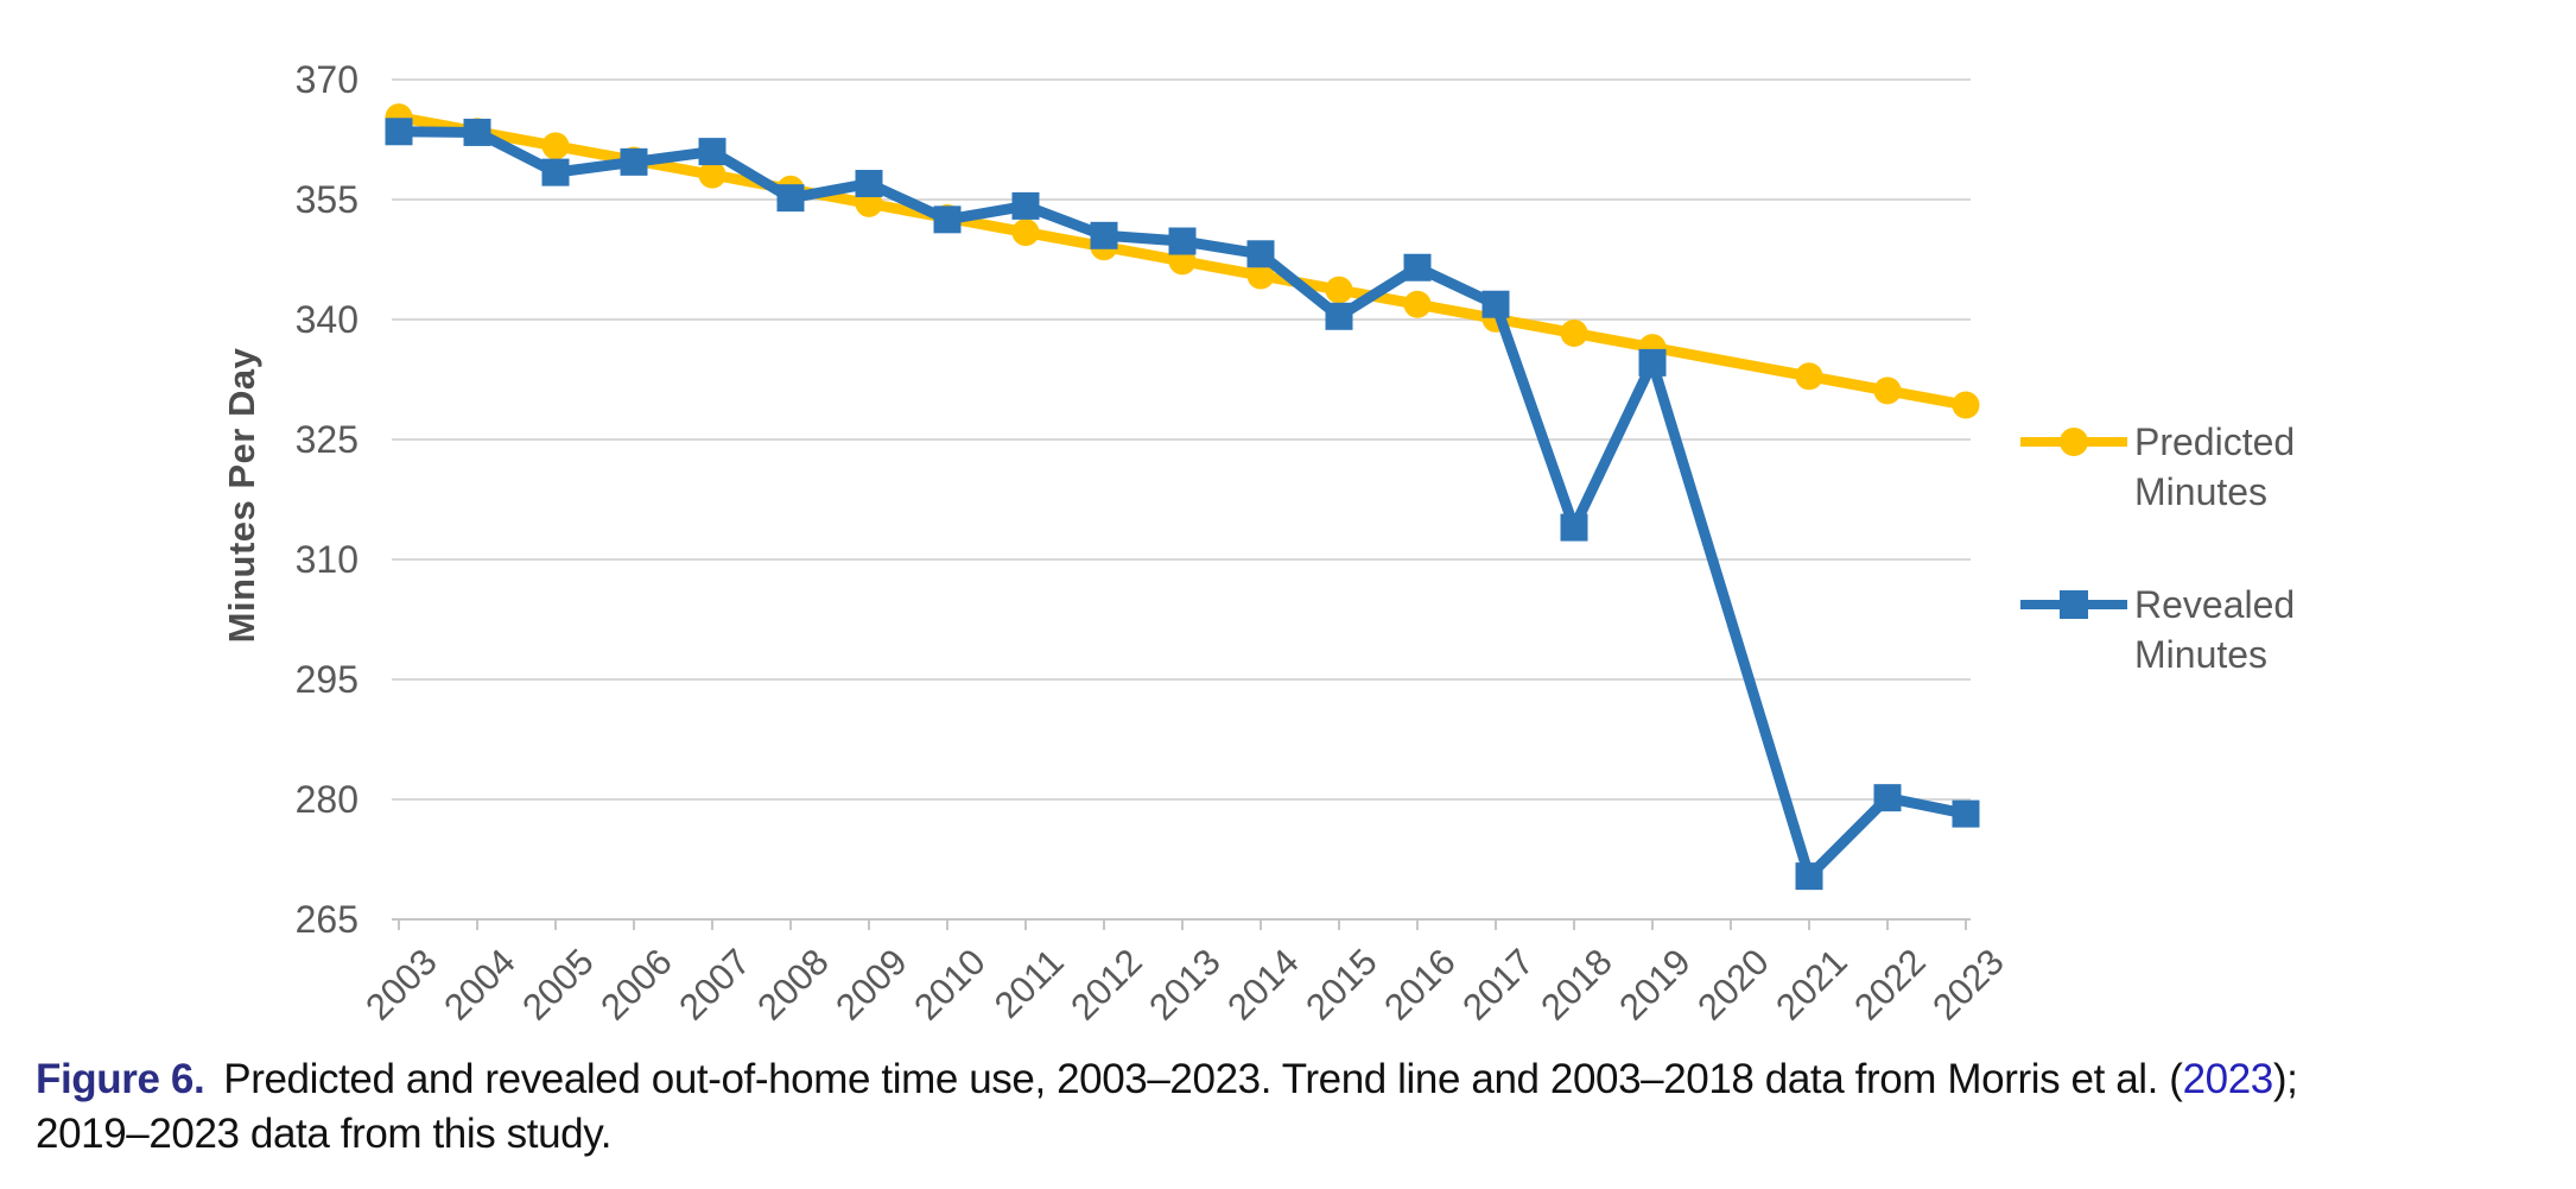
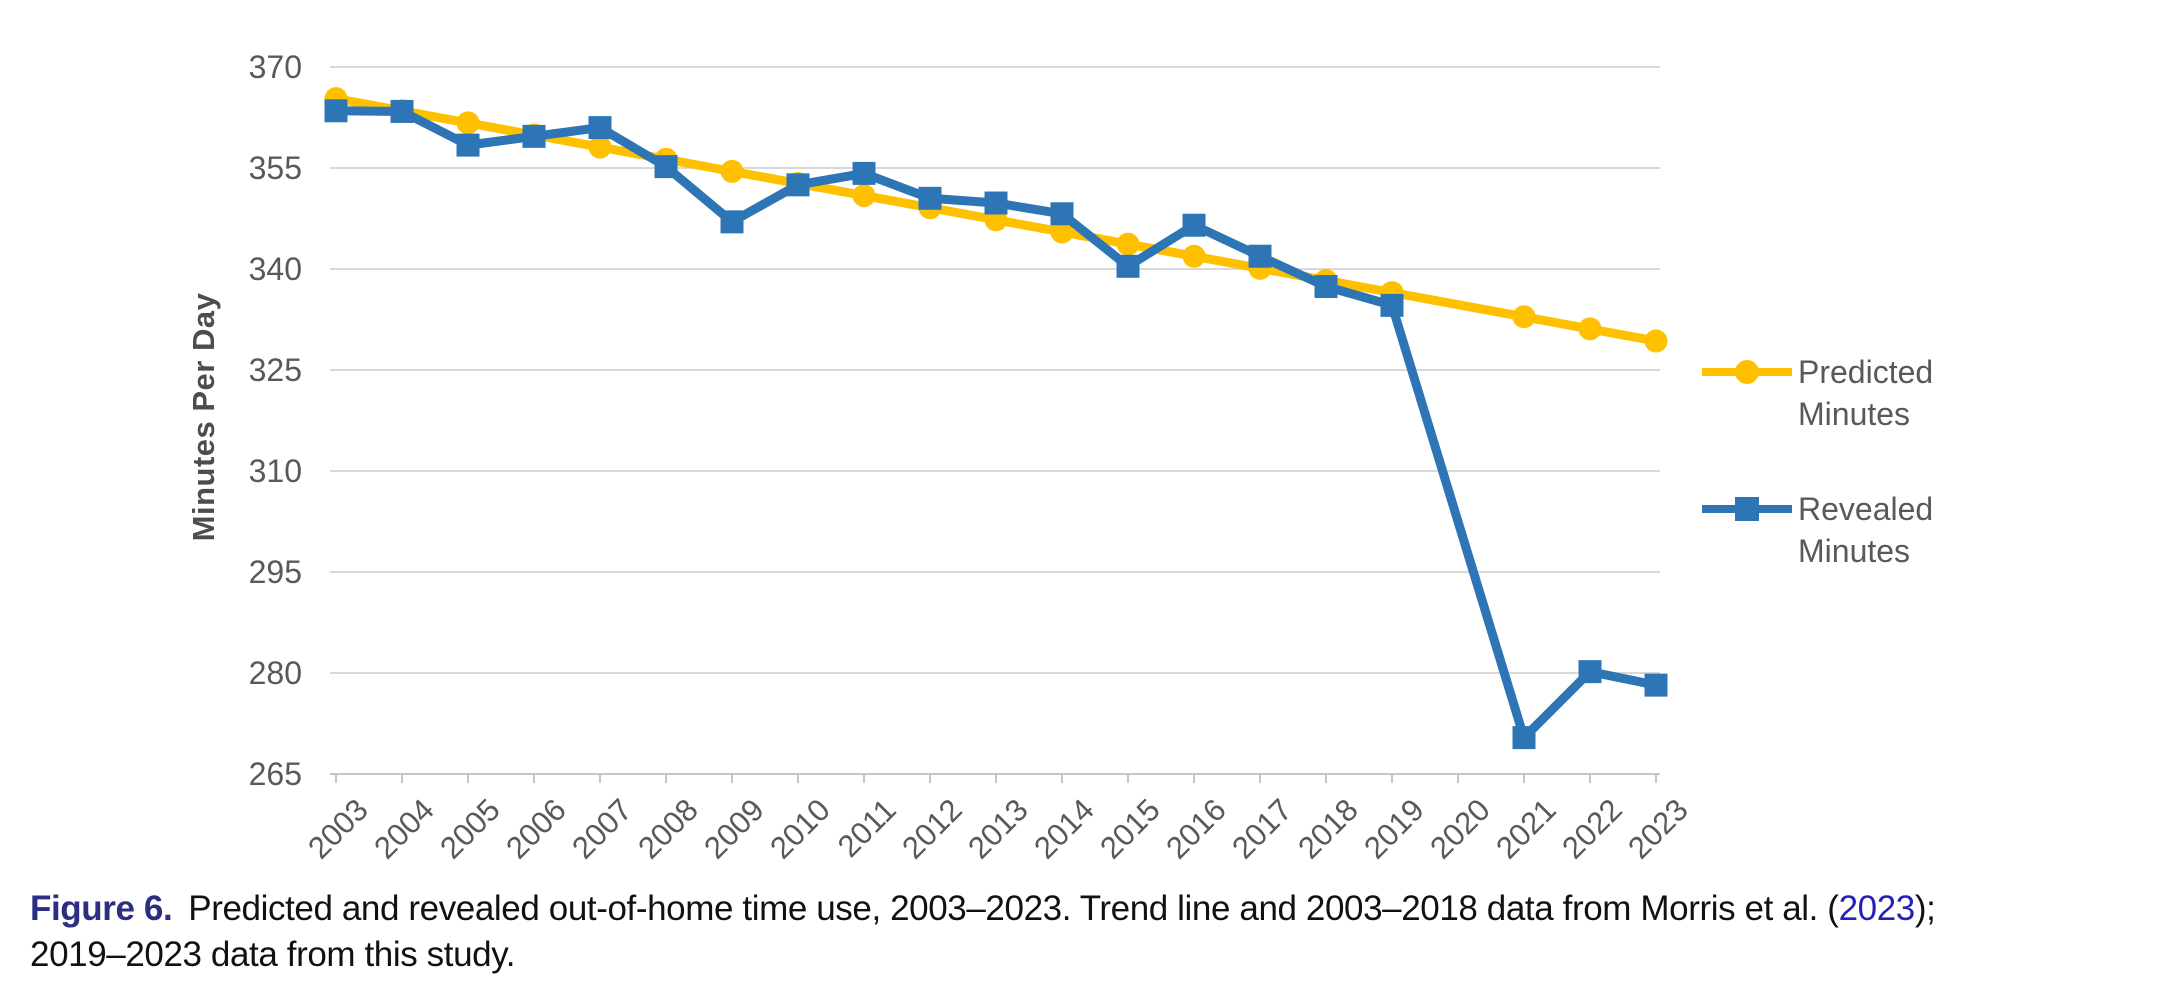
Revealed Minutes/2009: 357 -> 347
Revealed Minutes/2018: 314 -> 337
